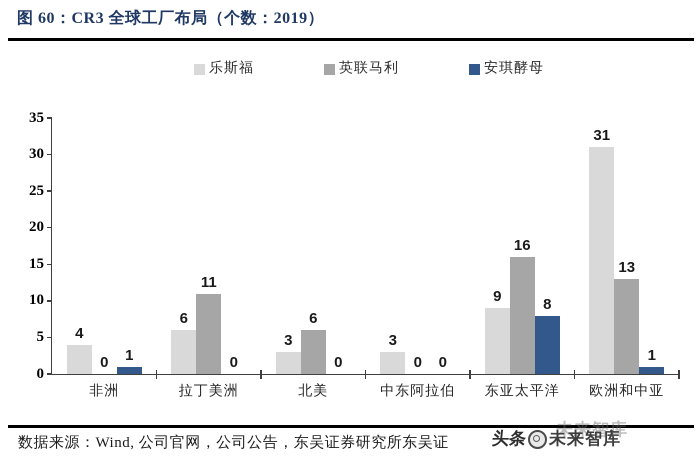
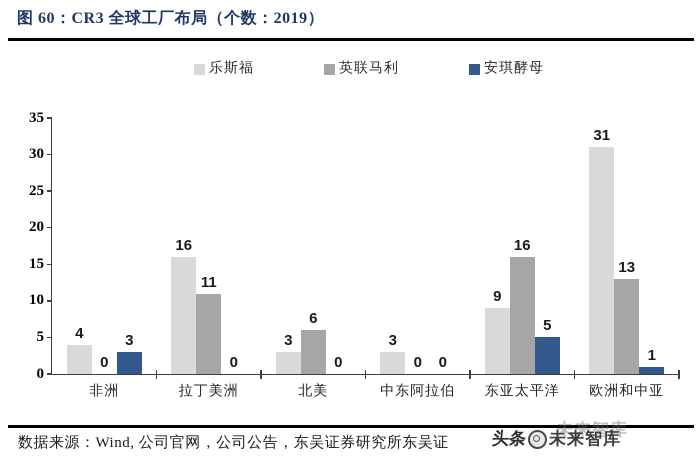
安琪酵母/非洲: 1 -> 3
乐斯福/拉丁美洲: 6 -> 16
安琪酵母/东亚太平洋: 8 -> 5
